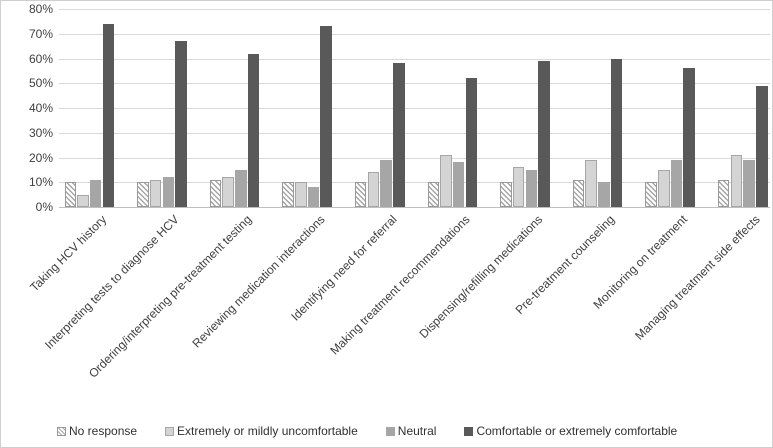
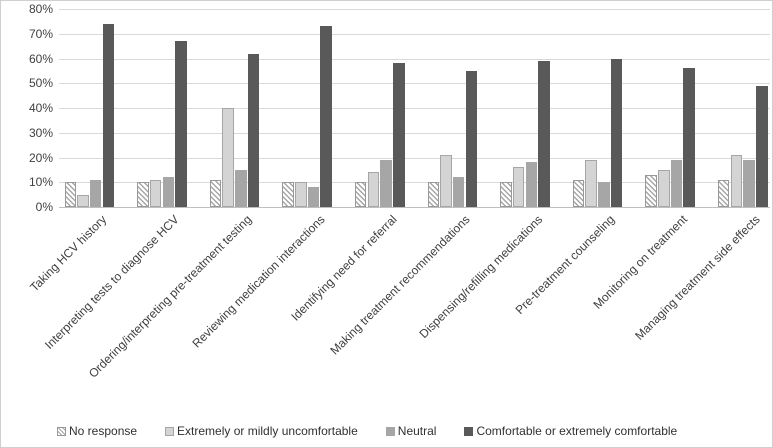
Extremely or mildly uncomfortable/Ordering/interpreting pre-treatment testing: 12% -> 40%
Neutral/Making treatment recommendations: 18% -> 12%
Comfortable or extremely comfortable/Making treatment recommendations: 52% -> 55%
Neutral/Dispensing/refilling medications: 15% -> 18%
No response/Monitoring on treatment: 10% -> 13%
